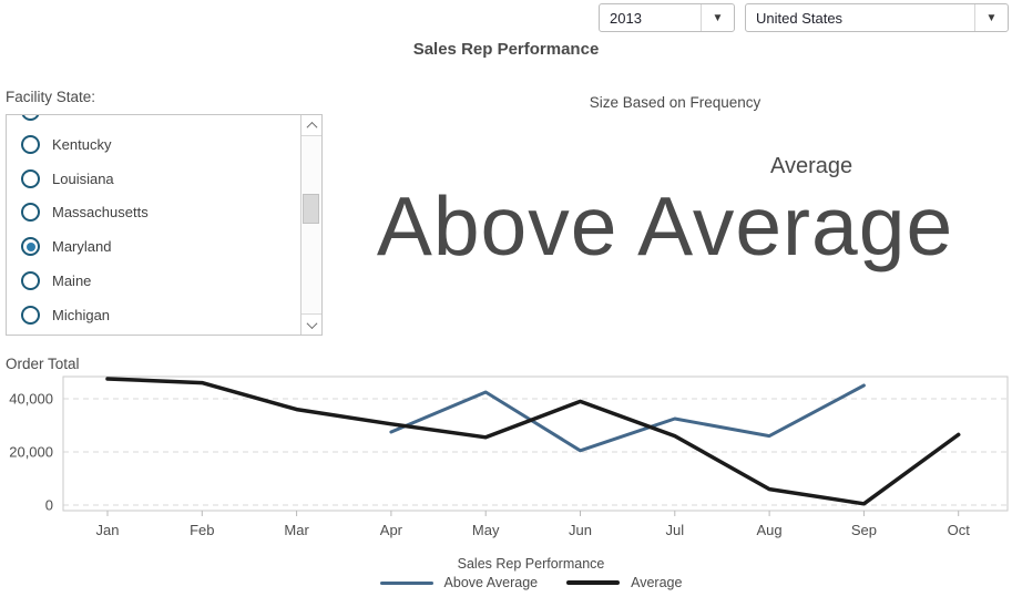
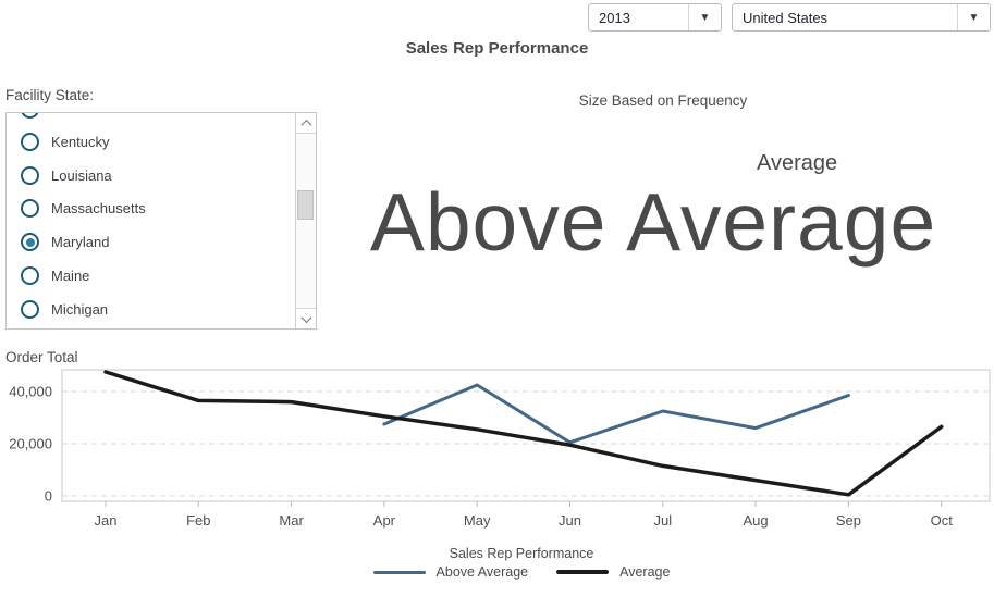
Average/Feb: 46000 -> 36000
Average/Jun: 39000 -> 20000
Average/Jul: 26000 -> 12000
Above Average/Sep: 45000 -> 38000
